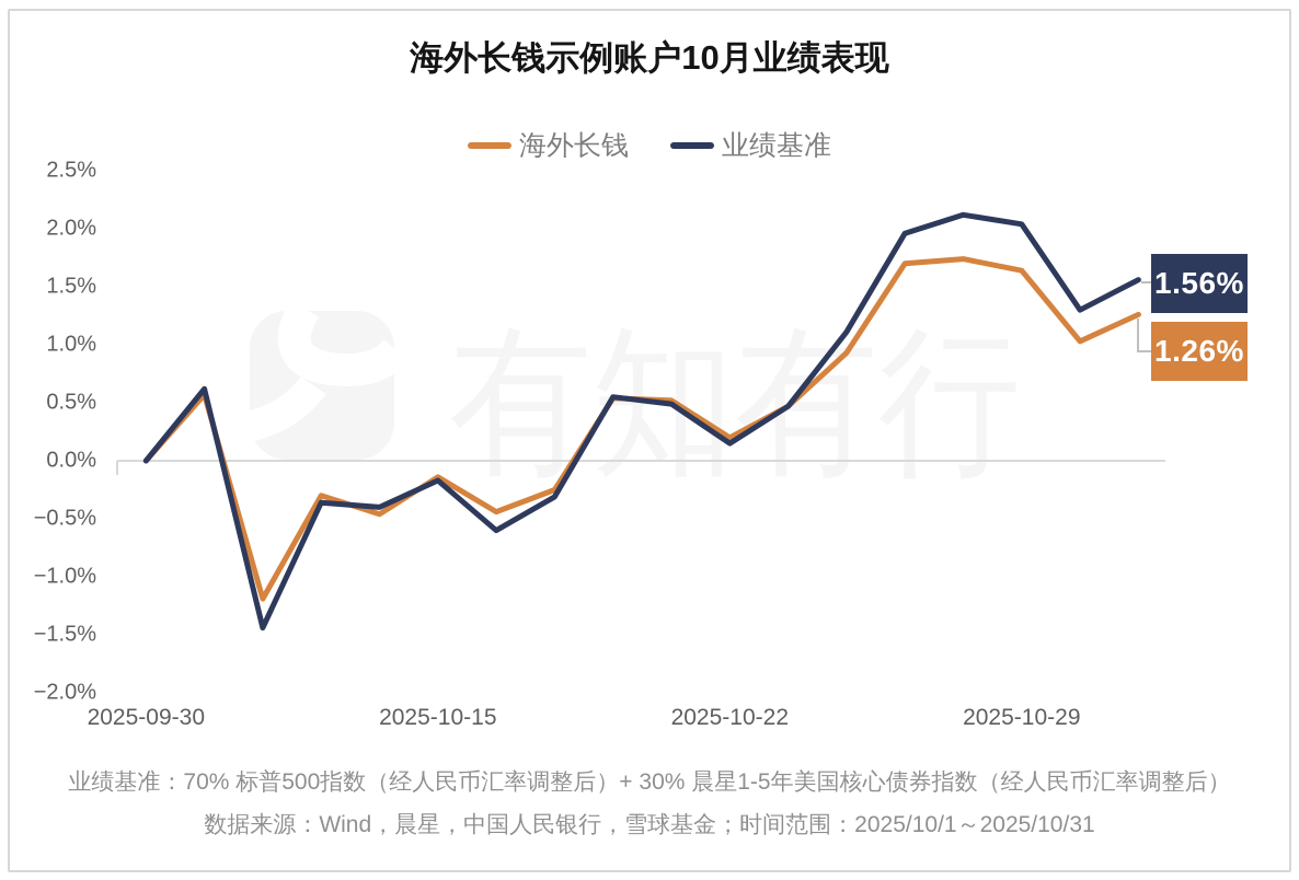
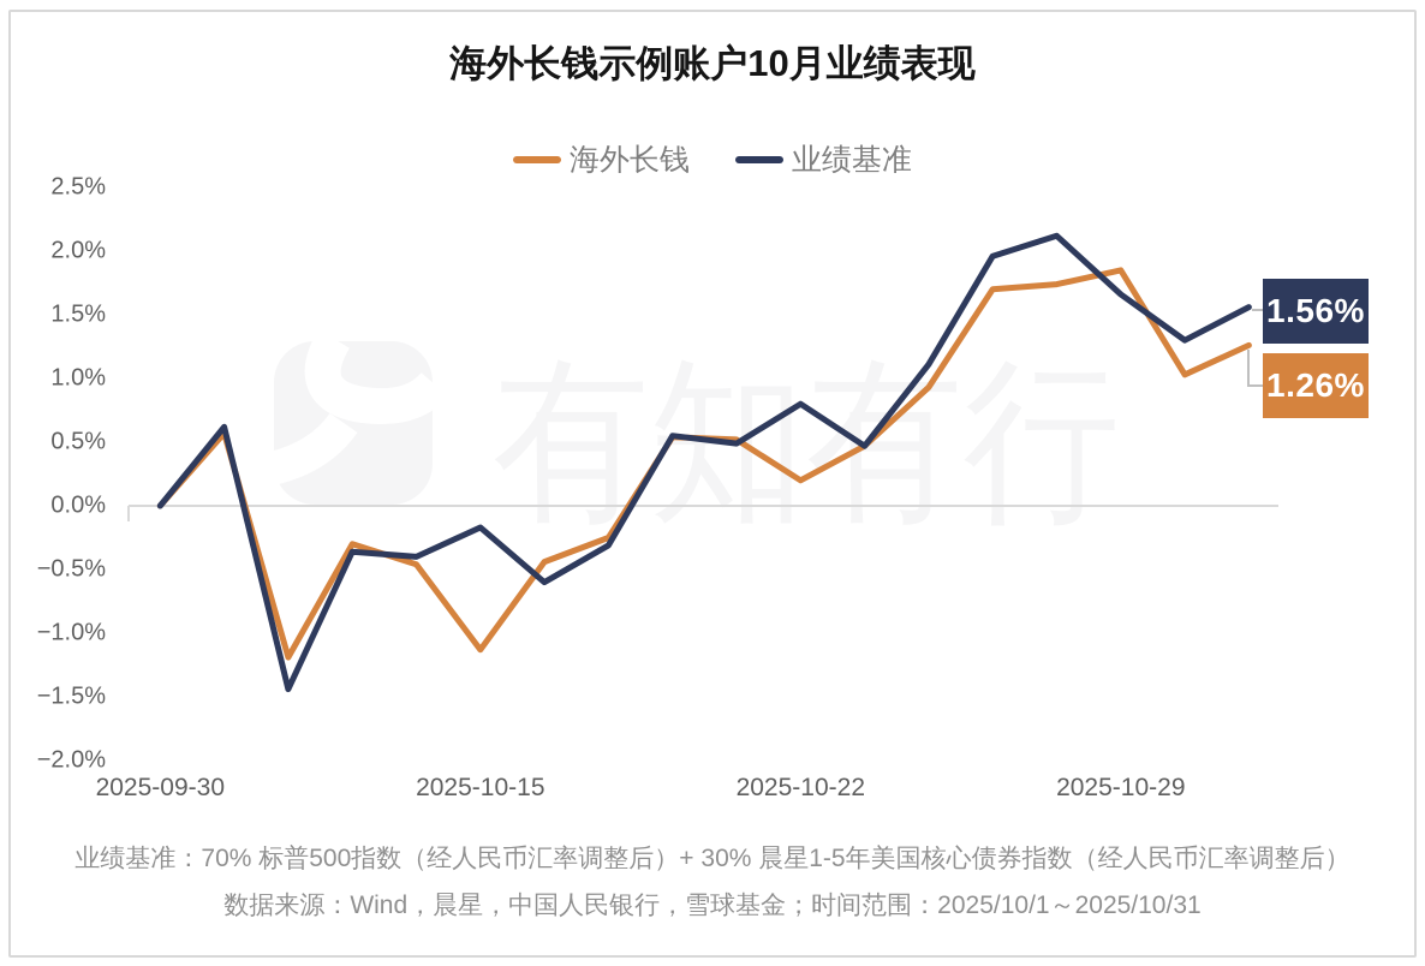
海外长钱/2025-10-15: -0.14% -> -1.13%
业绩基准/2025-10-22: 0.15% -> 0.80%
海外长钱/2025-10-29: 1.64% -> 1.85%
业绩基准/2025-10-29: 2.04% -> 1.66%
